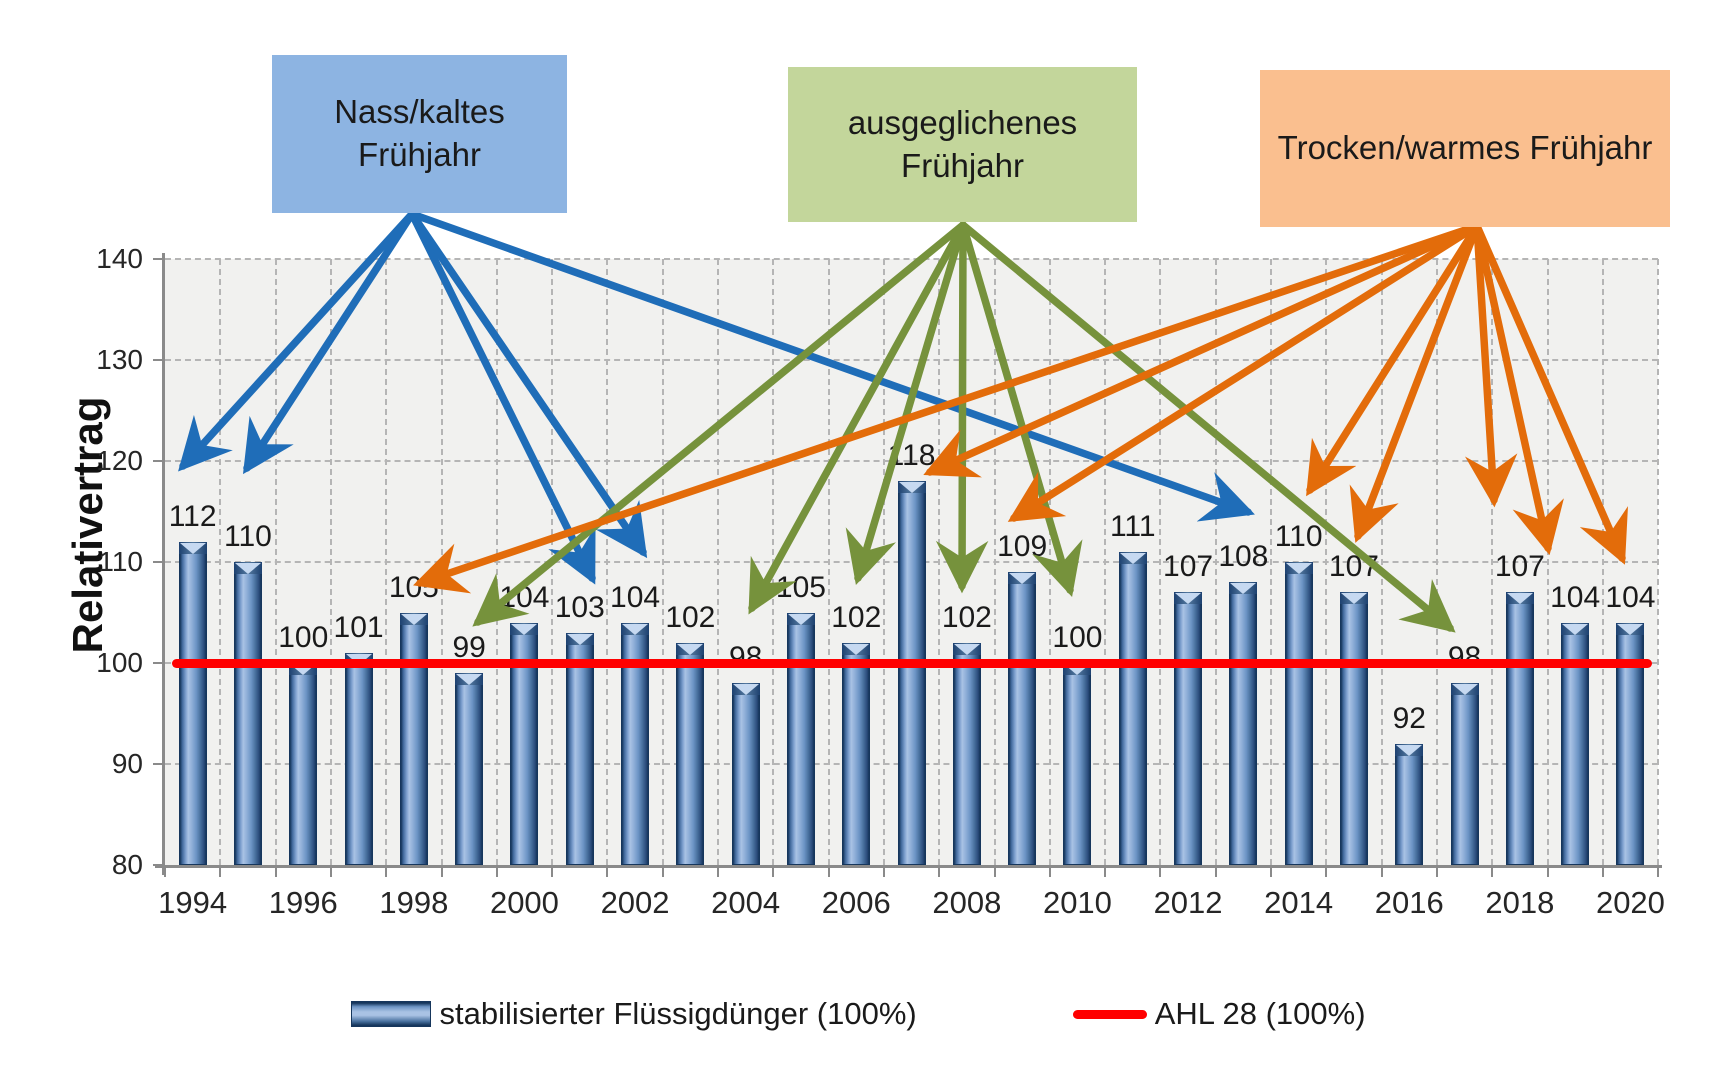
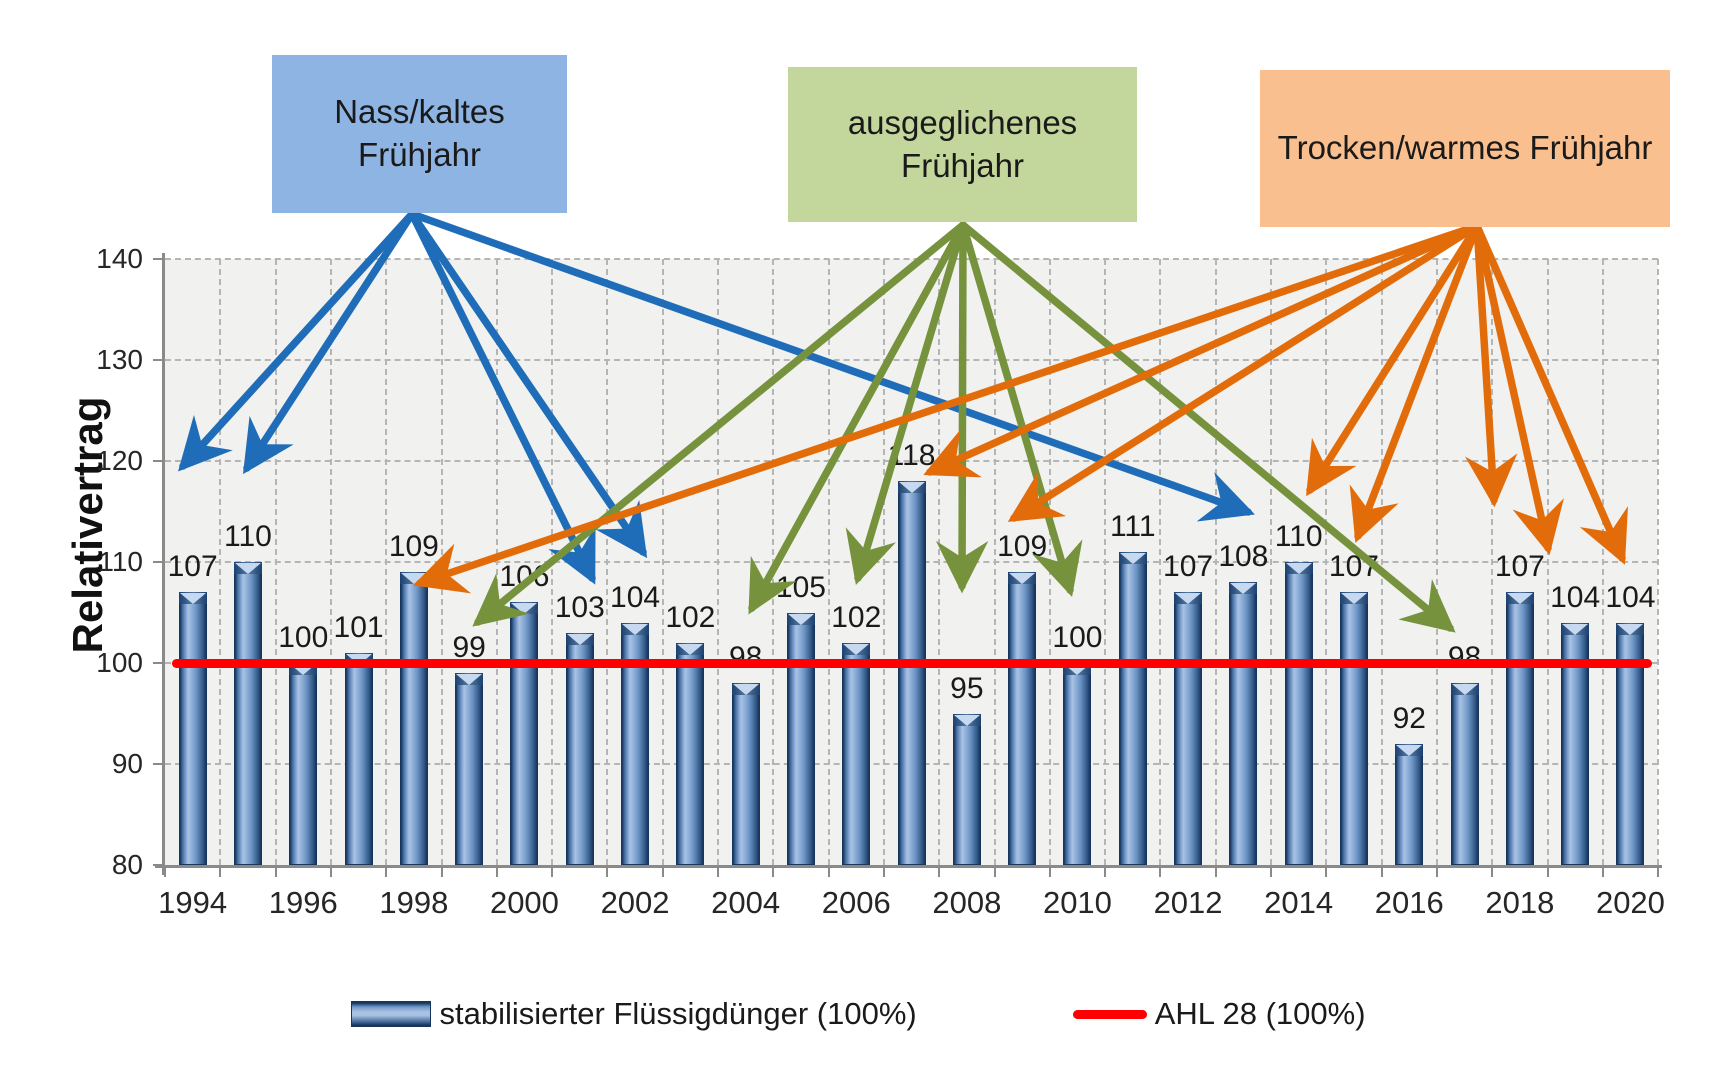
1994: 112 -> 107
1998: 105 -> 109
2000: 104 -> 106
2008: 102 -> 95
